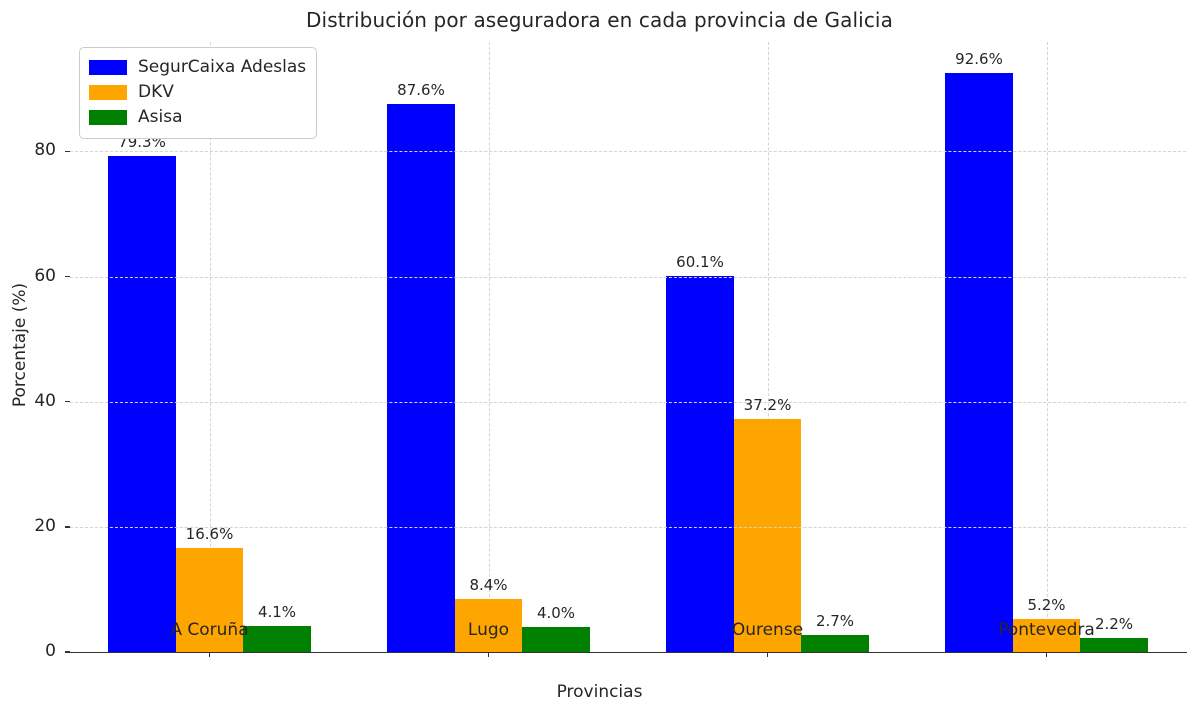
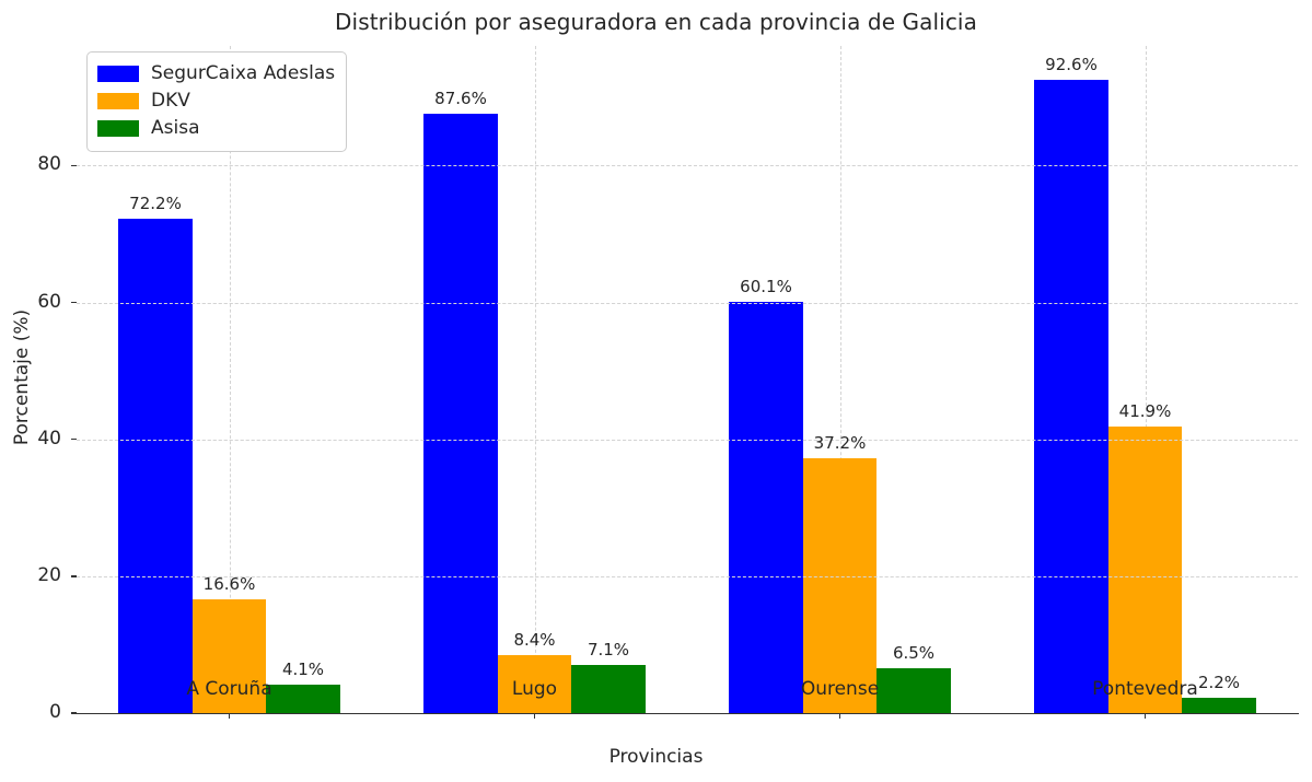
SegurCaixa Adeslas/A Coruña: 79.3% -> 72.2%
Asisa/Lugo: 4.0% -> 7.1%
Asisa/Ourense: 2.7% -> 6.5%
DKV/Pontevedra: 5.2% -> 41.9%
